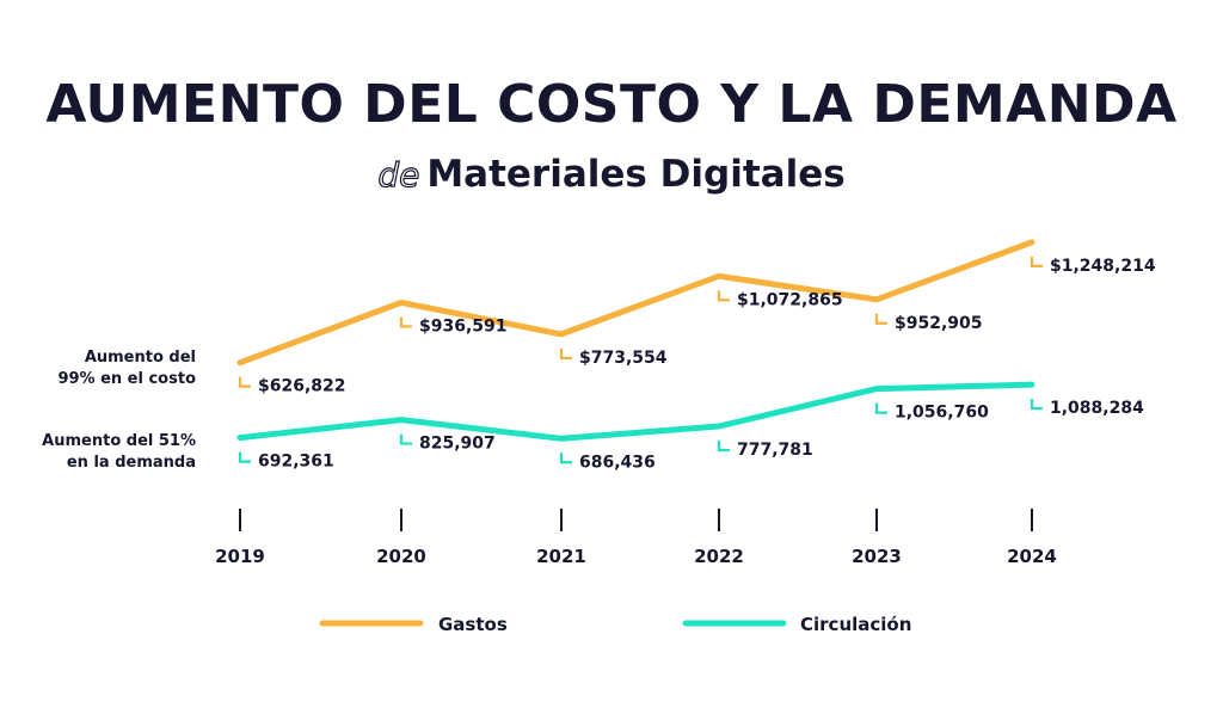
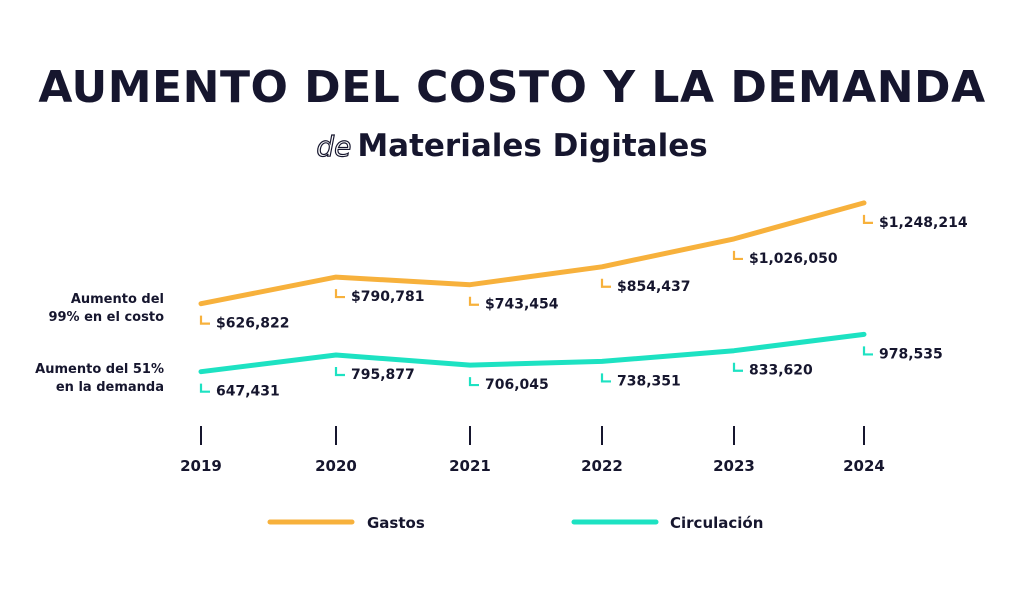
Circulación/2019: 692,361 -> 647,431
Gastos/2020: $936,591 -> $790,781
Circulación/2020: 825,907 -> 795,877
Gastos/2021: $773,554 -> $743,454
Circulación/2021: 686,436 -> 706,045
Gastos/2022: $1,072,865 -> $854,437
Circulación/2022: 777,781 -> 738,351
Gastos/2023: $952,905 -> $1,026,050
Circulación/2023: 1,056,760 -> 833,620
Circulación/2024: 1,088,284 -> 978,535
